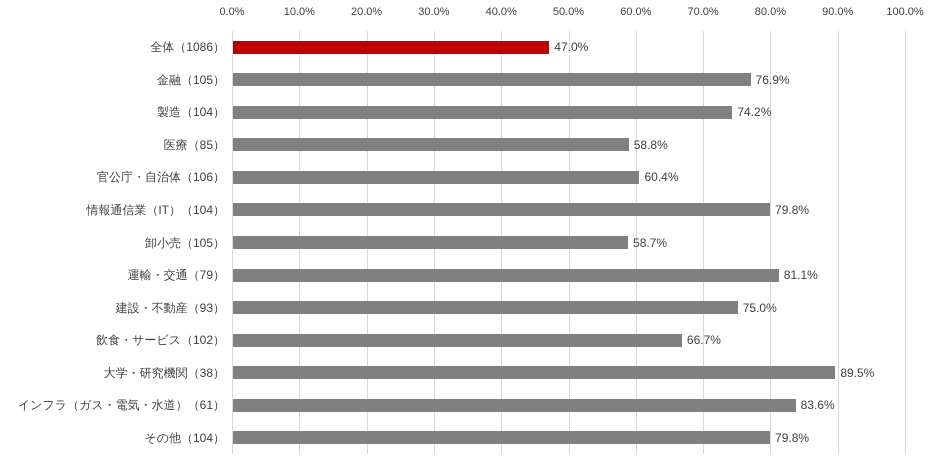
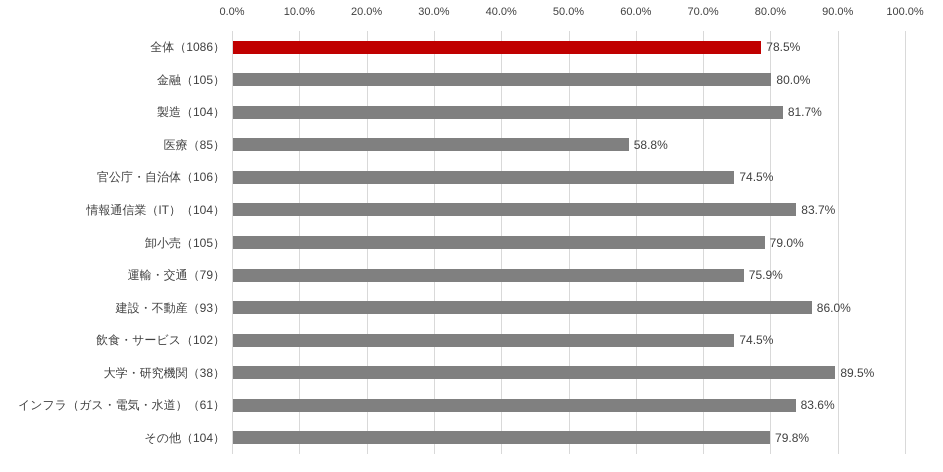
全体（1086）: 47.0% -> 78.5%
金融（105）: 76.9% -> 80.0%
製造（104）: 74.2% -> 81.7%
官公庁・自治体（106）: 60.4% -> 74.5%
情報通信業（IT）（104）: 79.8% -> 83.7%
卸小売（105）: 58.7% -> 79.0%
運輸・交通（79）: 81.1% -> 75.9%
建設・不動産（93）: 75.0% -> 86.0%
飲食・サービス（102）: 66.7% -> 74.5%
